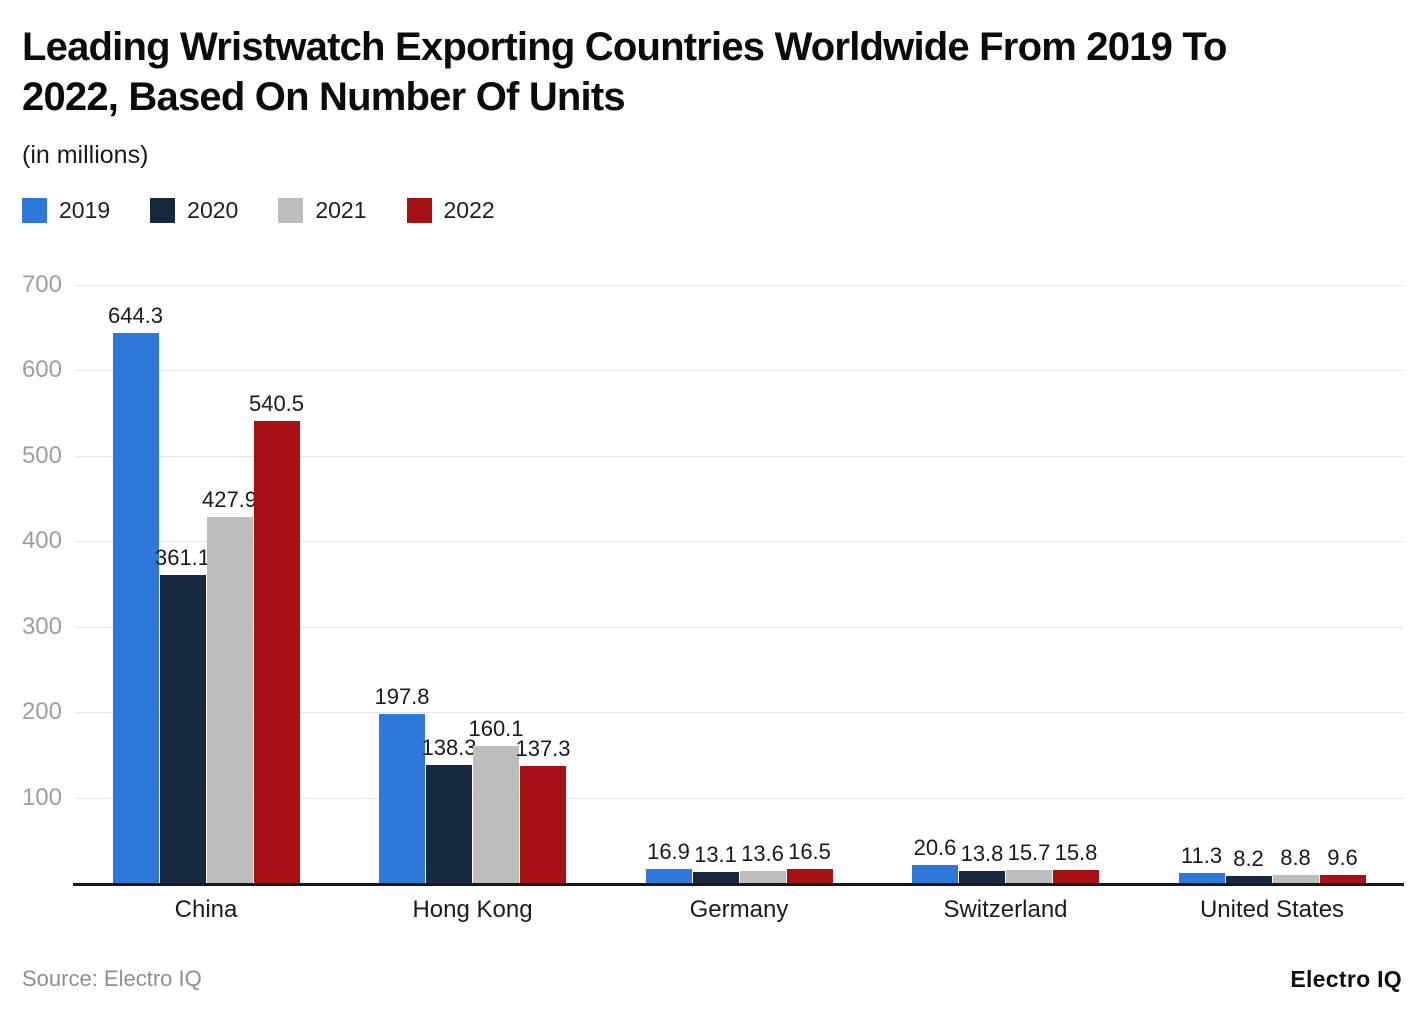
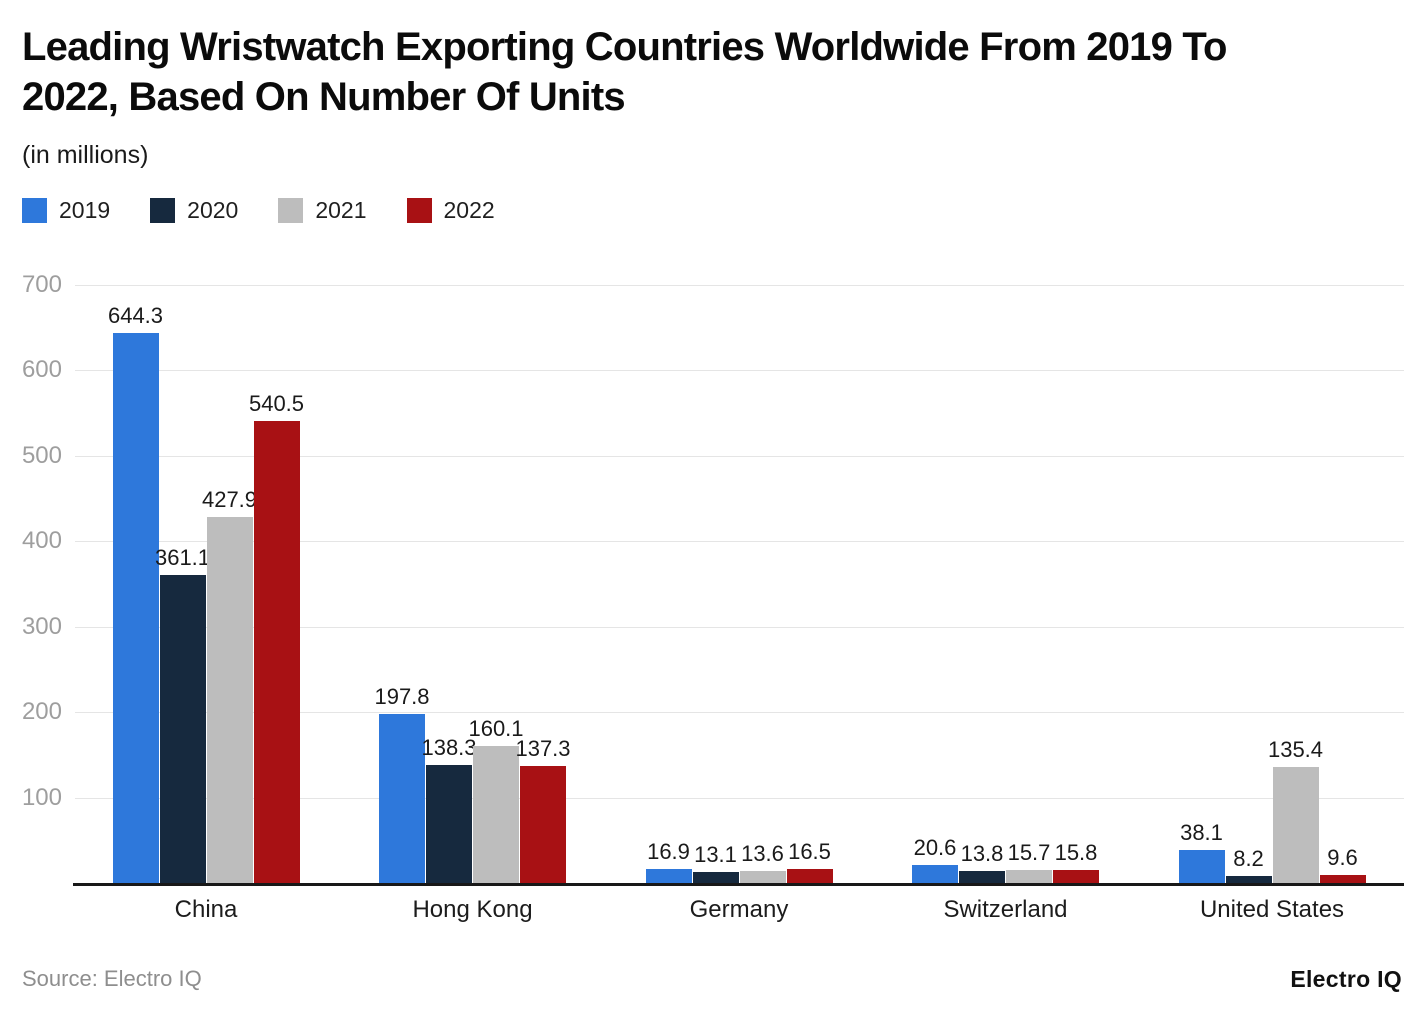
2019/United States: 11.3 -> 38.1
2021/United States: 8.8 -> 135.4
